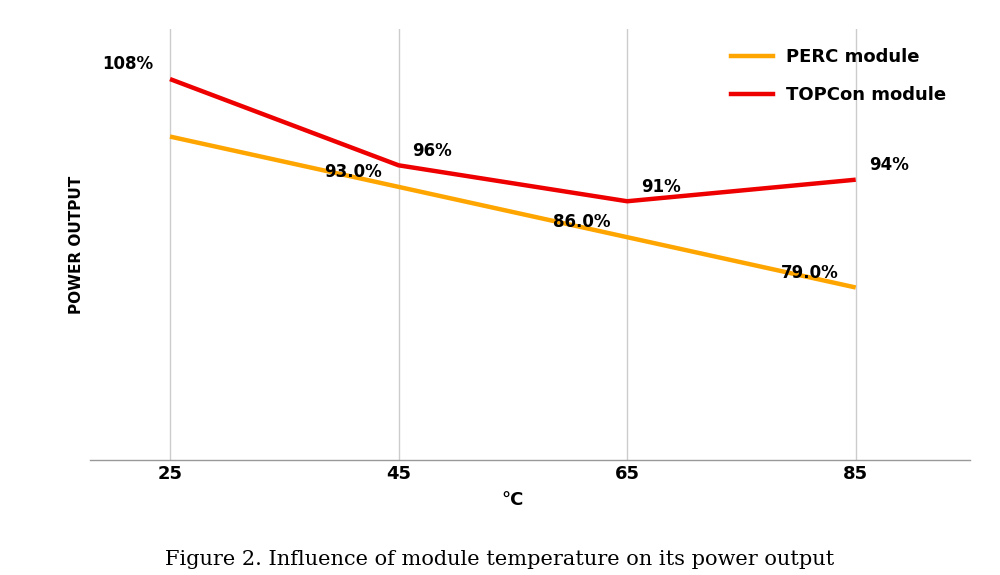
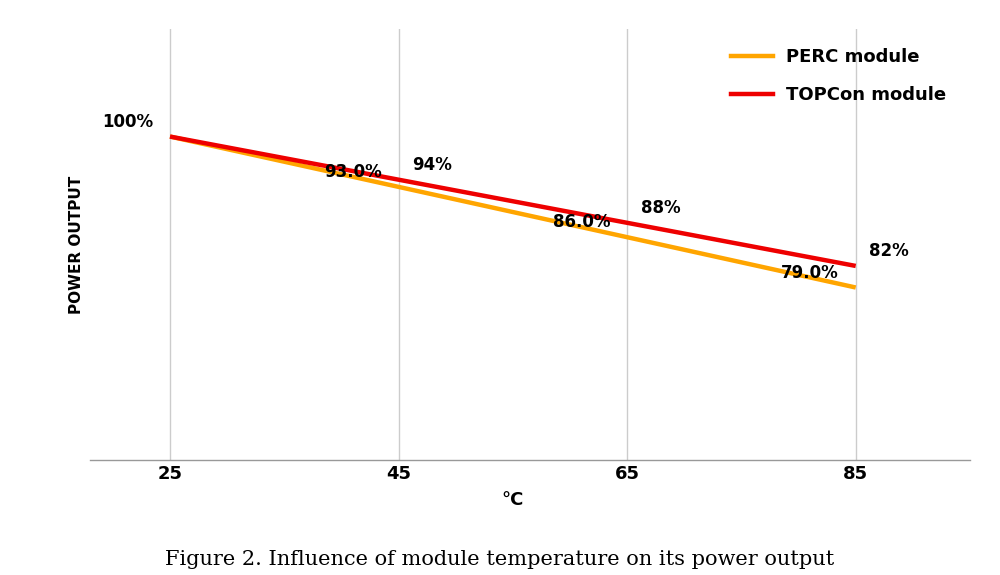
TOPCon module/25: 108% -> 100%
TOPCon module/45: 96% -> 94%
TOPCon module/65: 91% -> 88%
TOPCon module/85: 94% -> 82%
